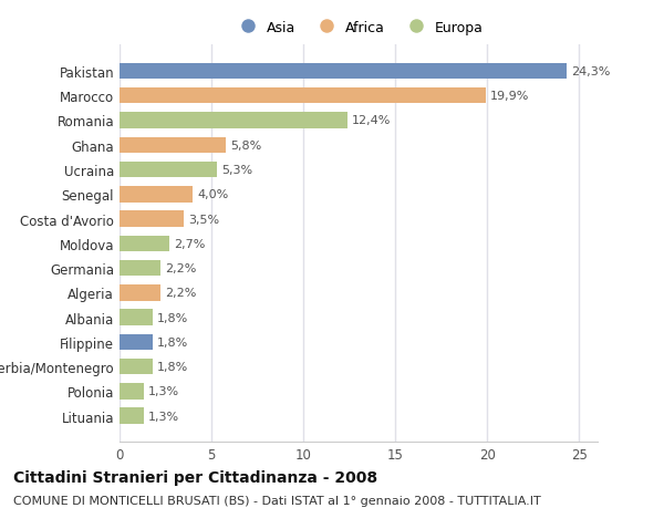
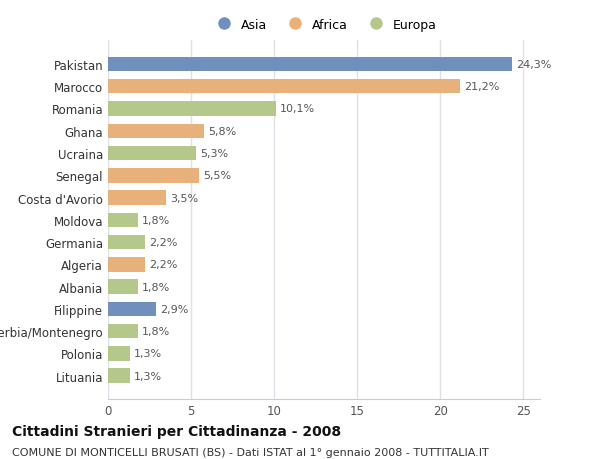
Marocco: 19,9% -> 21,2%
Romania: 12,4% -> 10,1%
Senegal: 4,0% -> 5,5%
Moldova: 2,7% -> 1,8%
Filippine: 1,8% -> 2,9%
